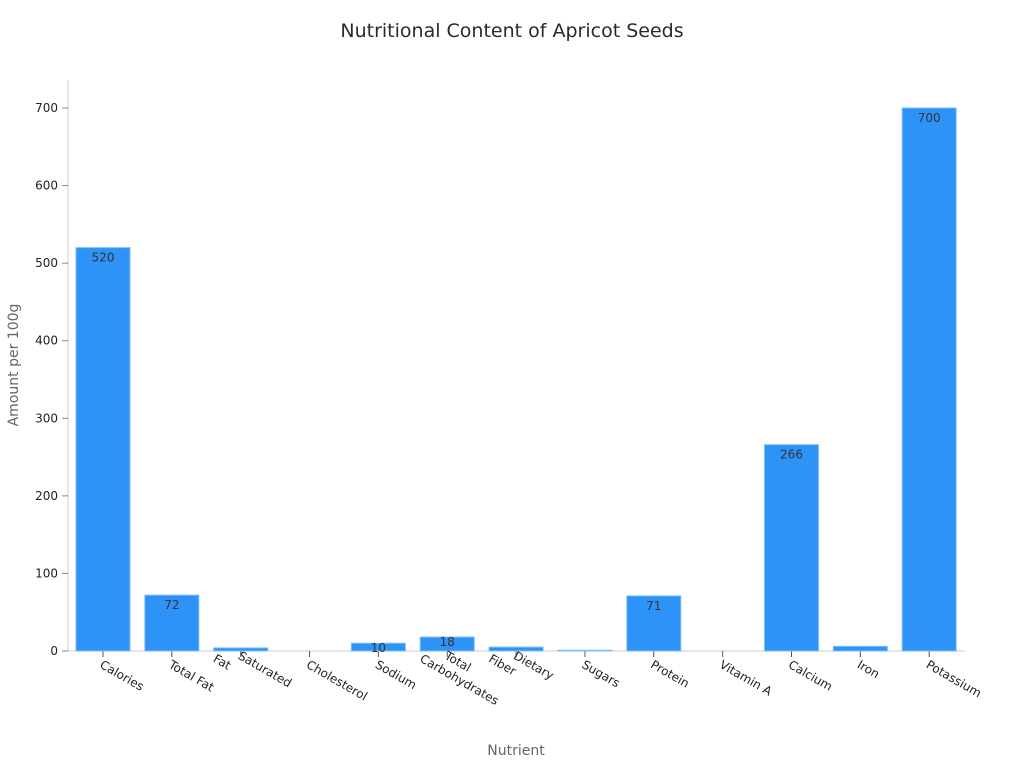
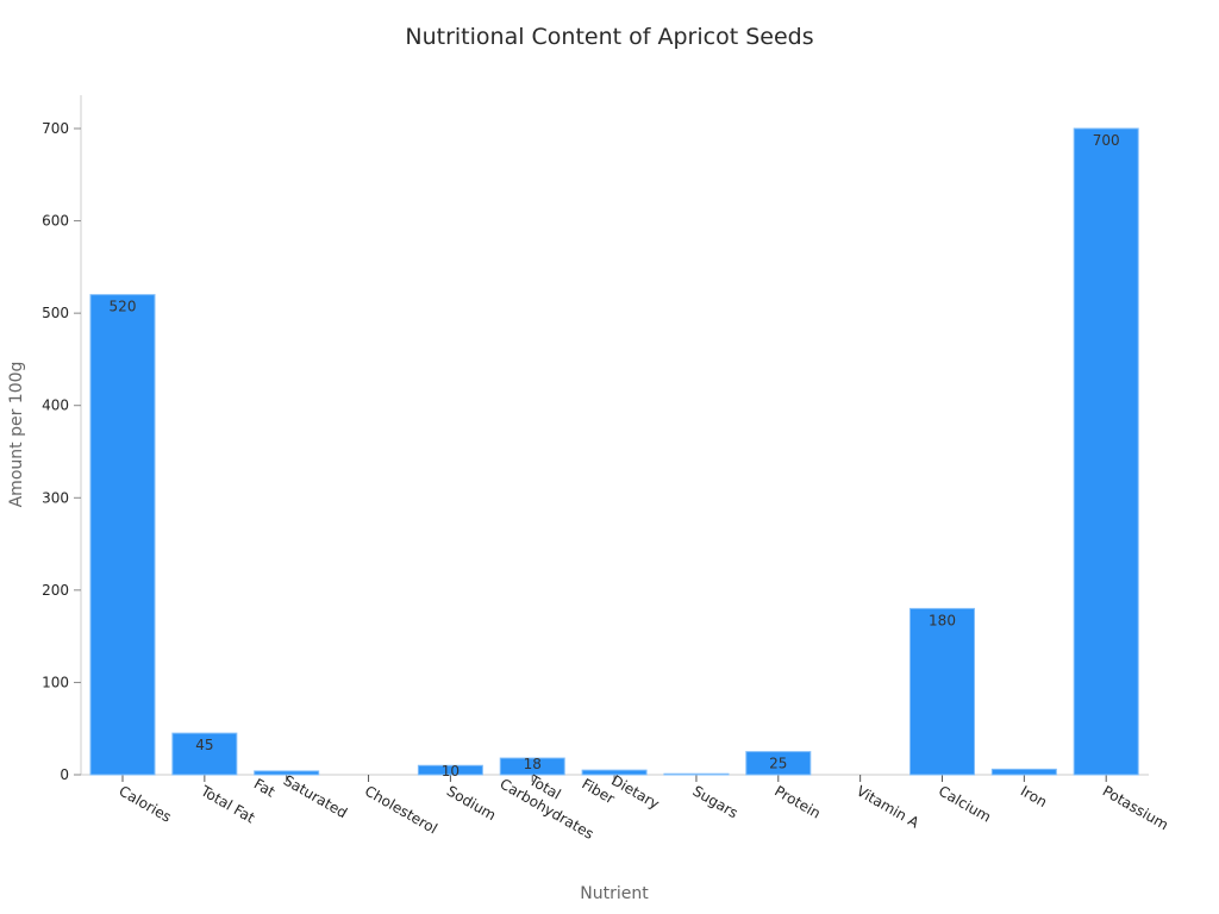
Total Fat: 72 -> 45
Protein: 71 -> 25
Calcium: 266 -> 180
